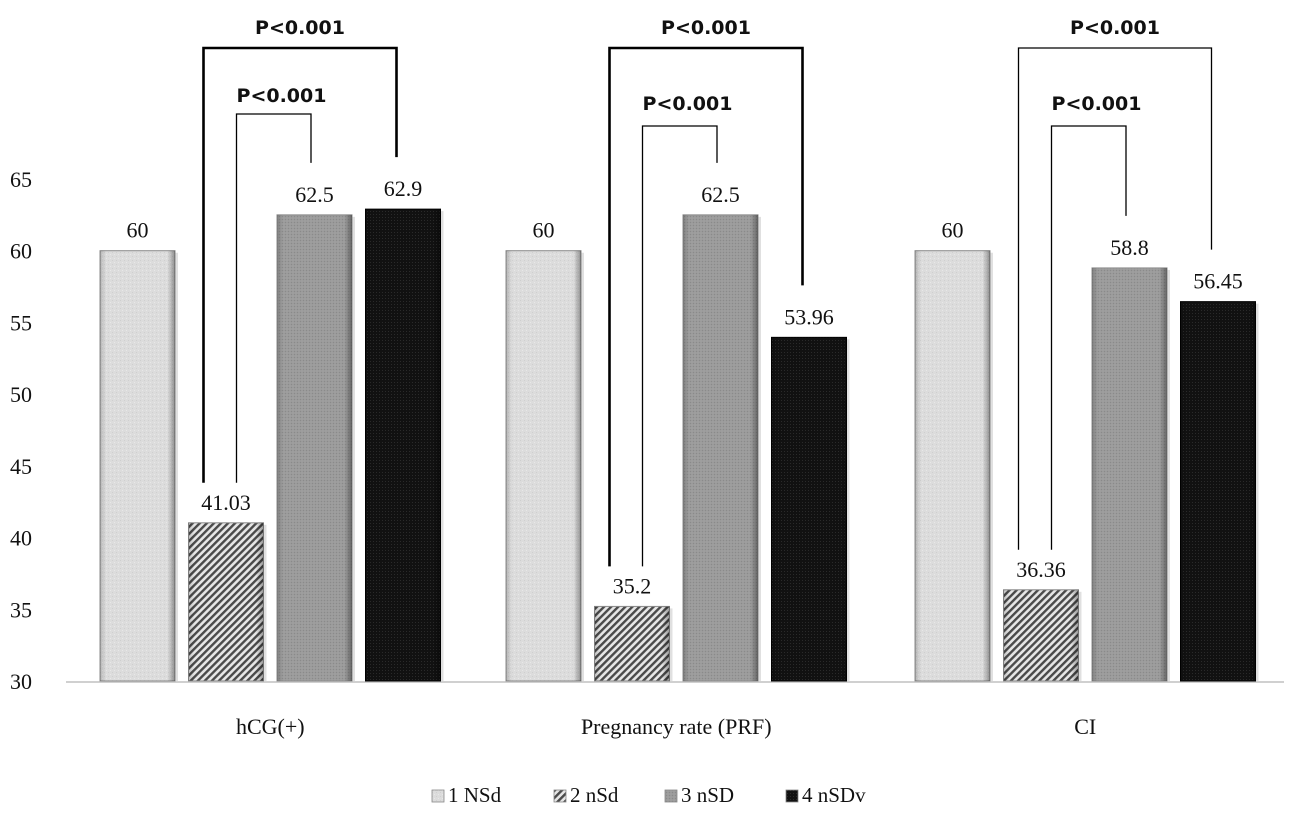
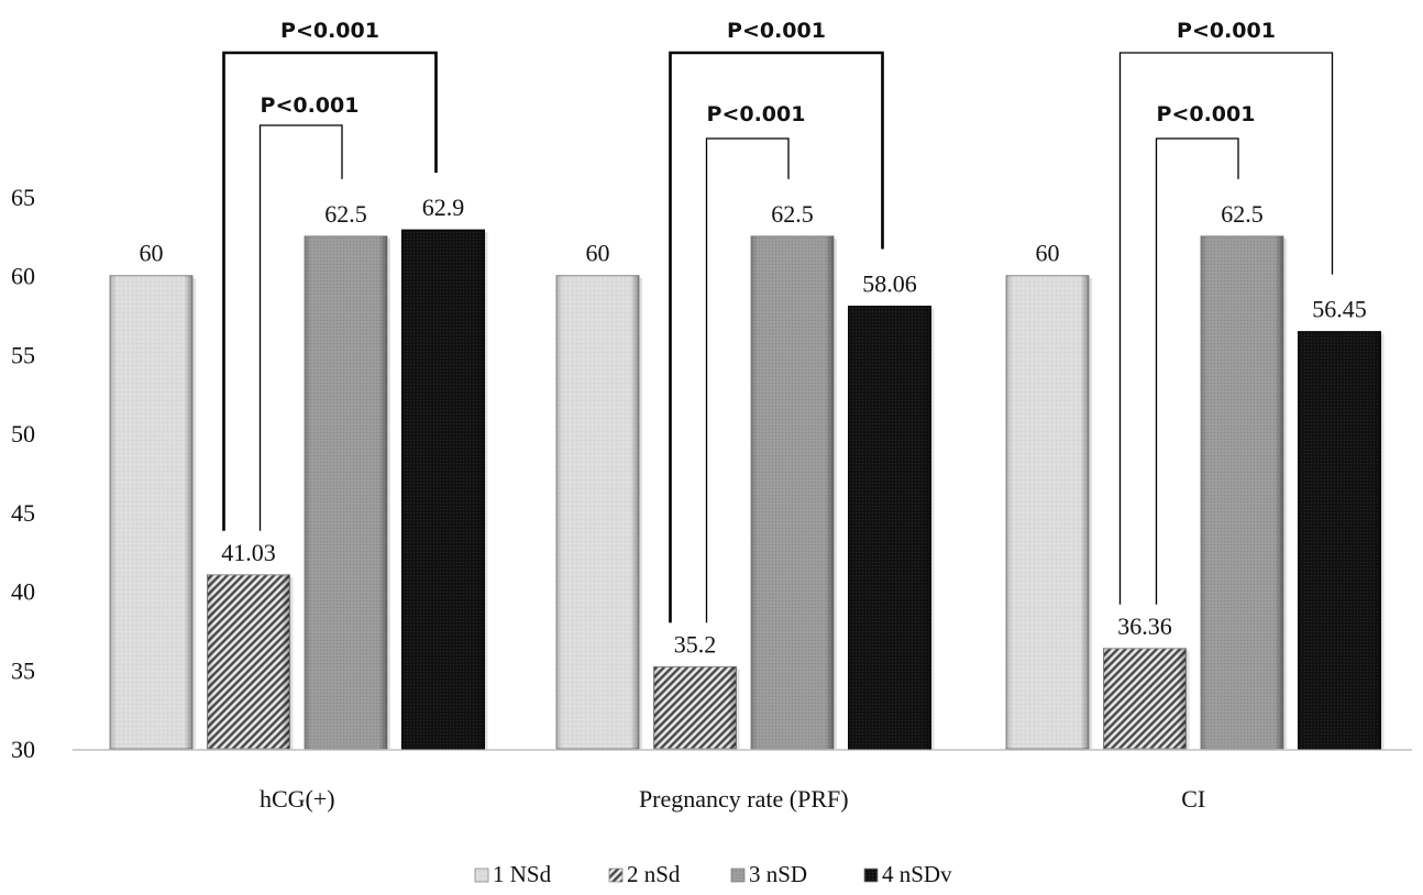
4 nSDv/Pregnancy rate (PRF): 53.96 -> 58.06
3 nSD/CI: 58.8 -> 62.5
